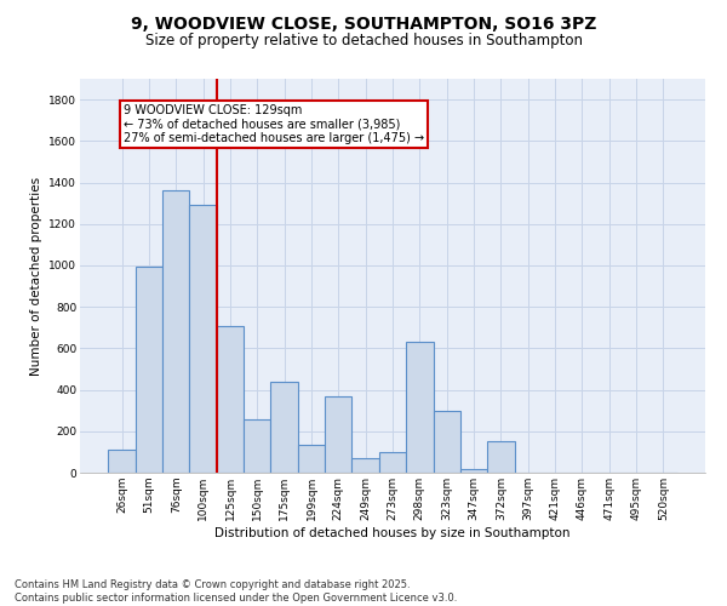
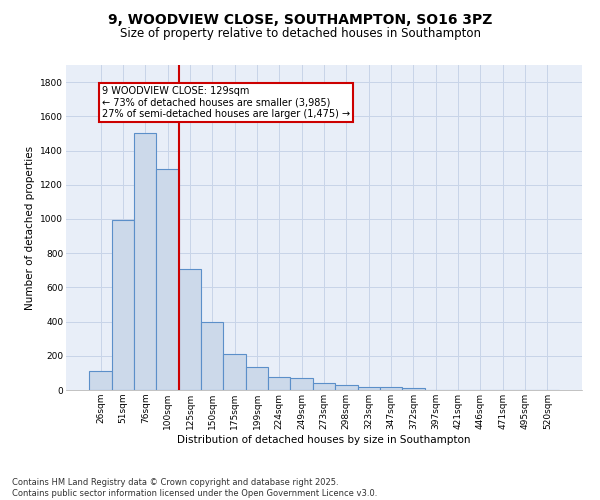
76sqm: 1360 -> 1500
150sqm: 260 -> 400
175sqm: 440 -> 210
224sqm: 370 -> 80
273sqm: 100 -> 40
298sqm: 630 -> 30
323sqm: 300 -> 20
372sqm: 150 -> 10
